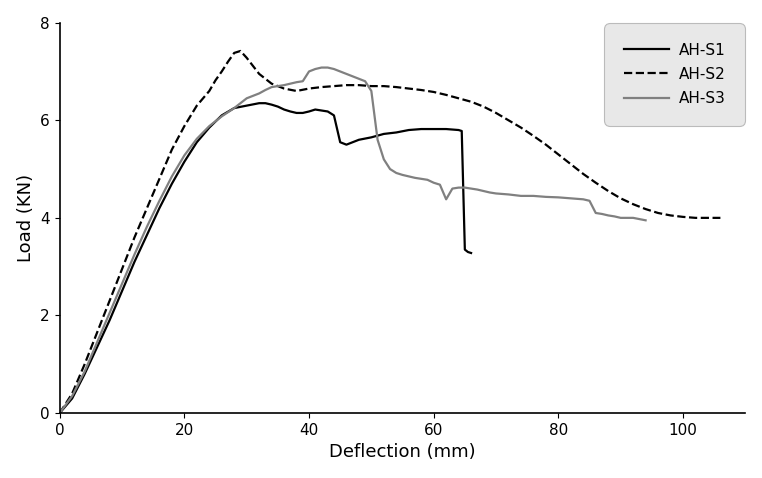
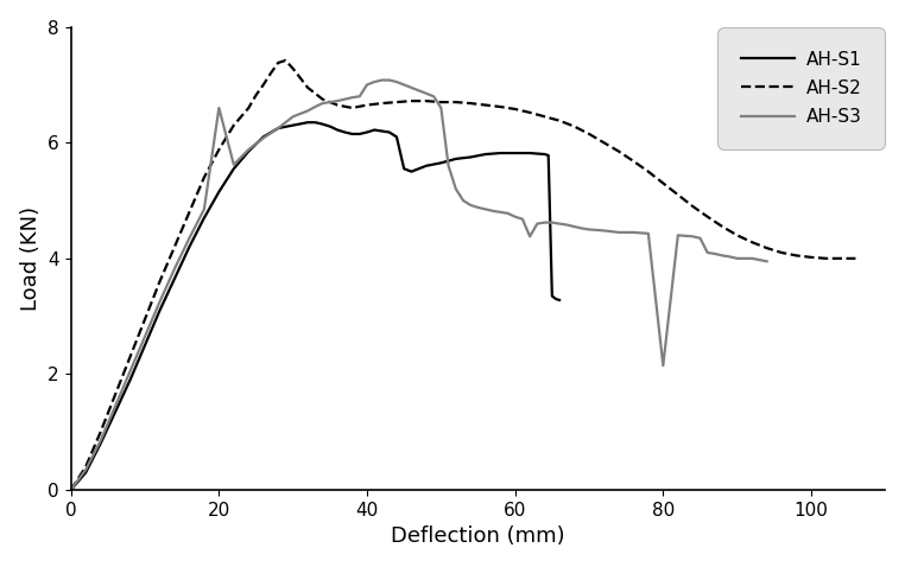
AH-S3/20: 5.28 -> 6.60
AH-S3/80: 4.42 -> 2.15
